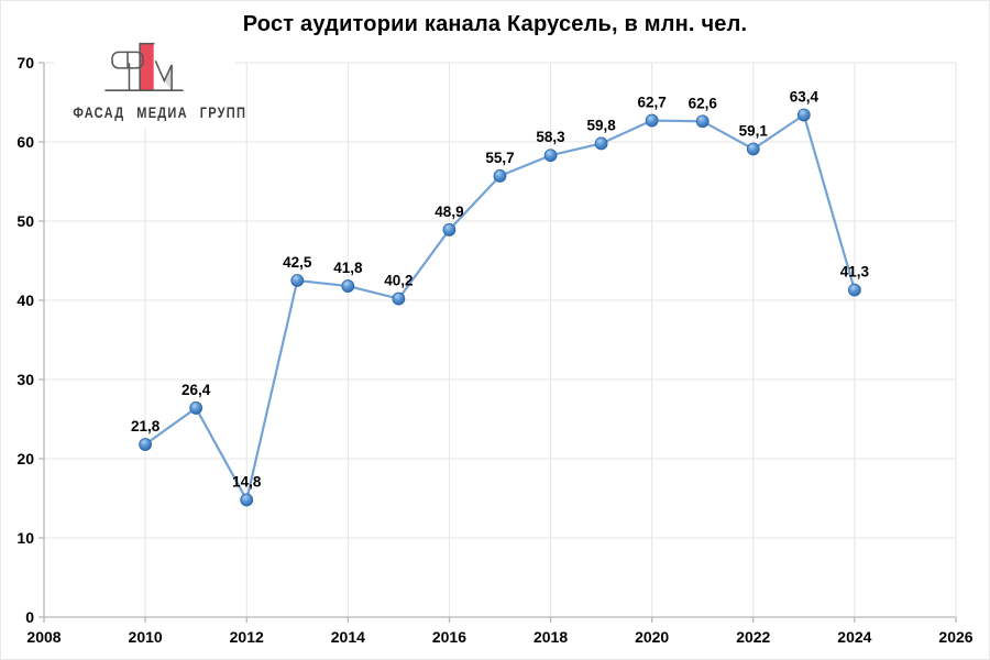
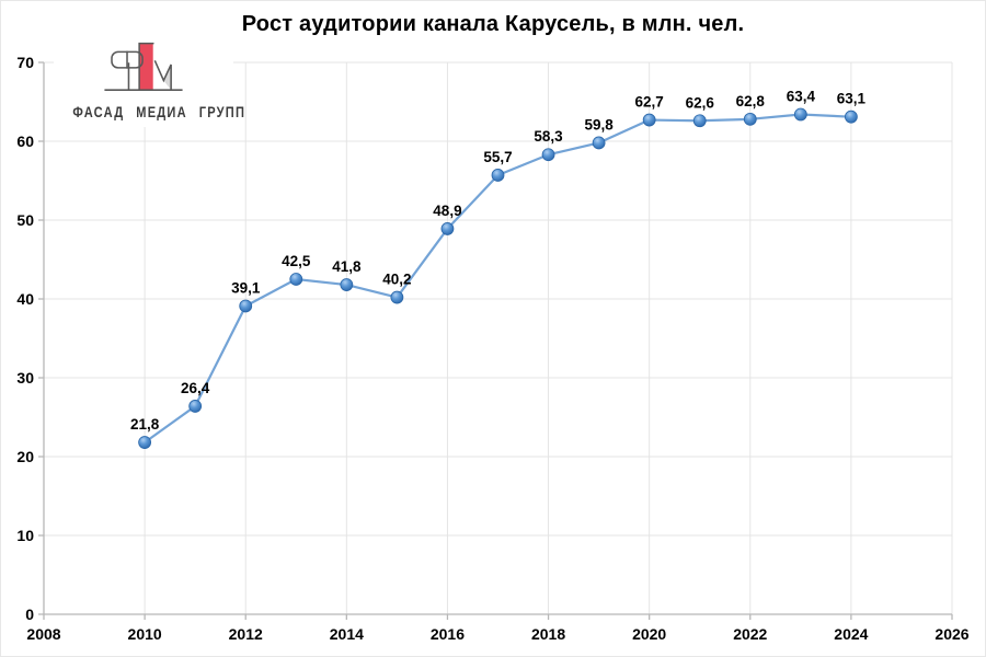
2012: 14,8 -> 39,1
2022: 59,1 -> 62,8
2024: 41,3 -> 63,1
